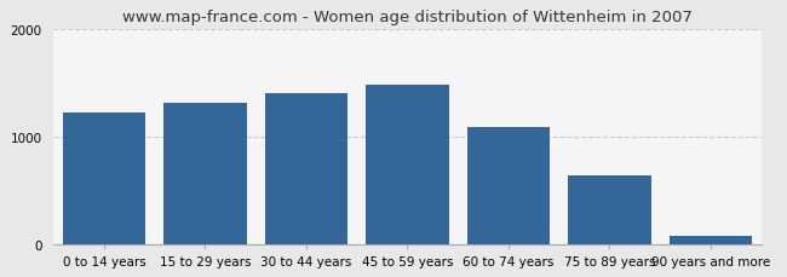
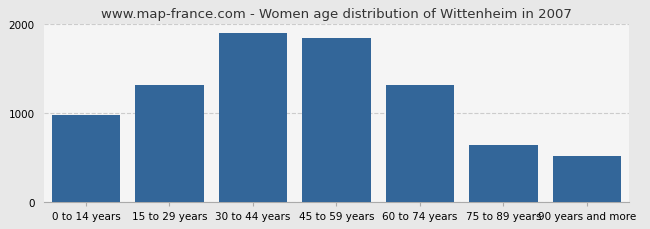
0 to 14 years: 1230 -> 980
30 to 44 years: 1400 -> 1900
45 to 59 years: 1490 -> 1840
60 to 74 years: 1090 -> 1320
90 years and more: 80 -> 520
